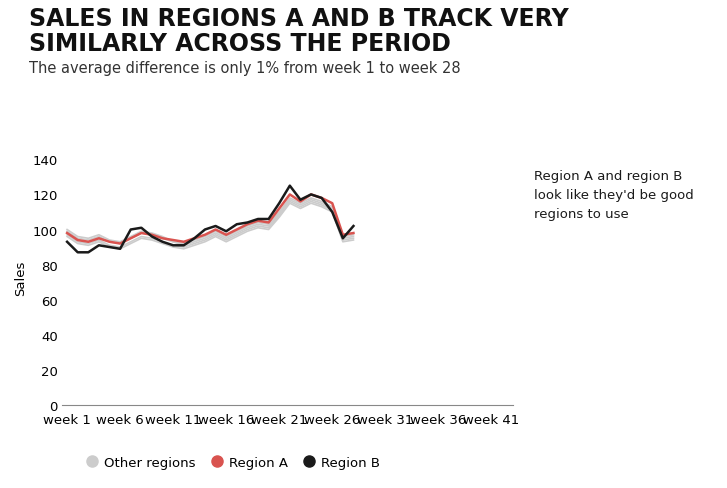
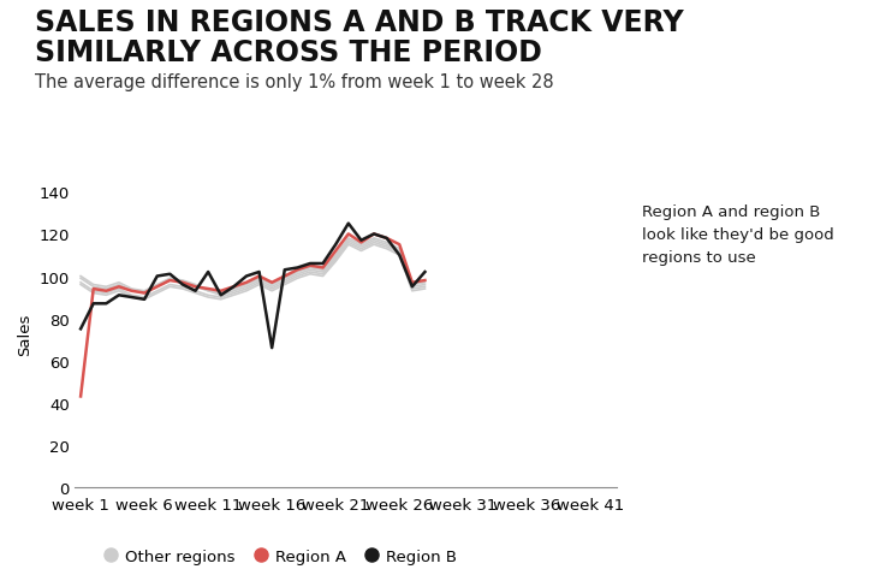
Region A/week 1: 98 -> 43
Region B/week 1: 93 -> 75
Region B/week 11: 91 -> 102
Region B/week 16: 99 -> 66
